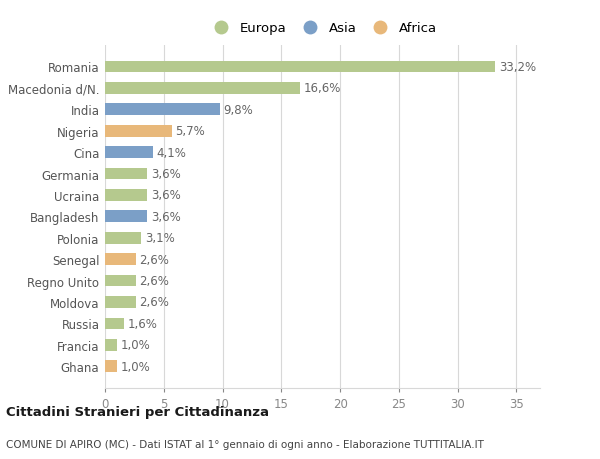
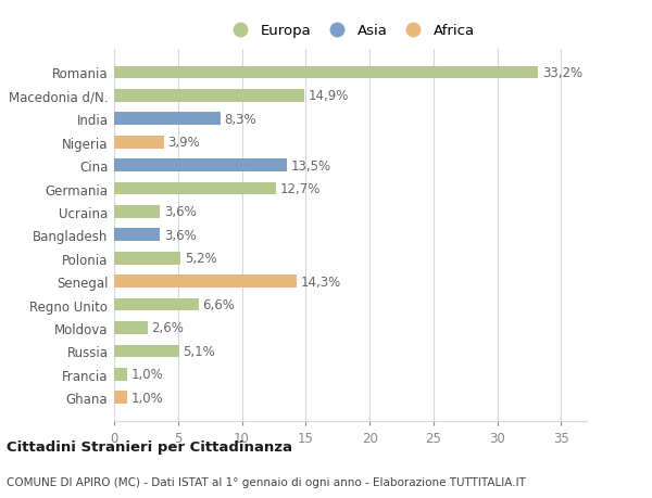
Macedonia d/N.: 16,6% -> 14,9%
India: 9,8% -> 8,3%
Nigeria: 5,7% -> 3,9%
Cina: 4,1% -> 13,5%
Germania: 3,6% -> 12,7%
Polonia: 3,1% -> 5,2%
Senegal: 2,6% -> 14,3%
Regno Unito: 2,6% -> 6,6%
Russia: 1,6% -> 5,1%
